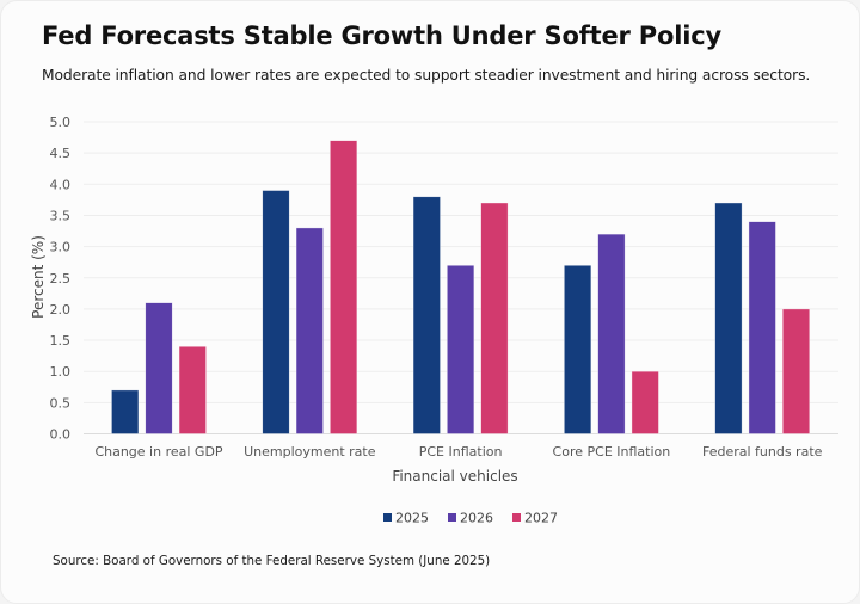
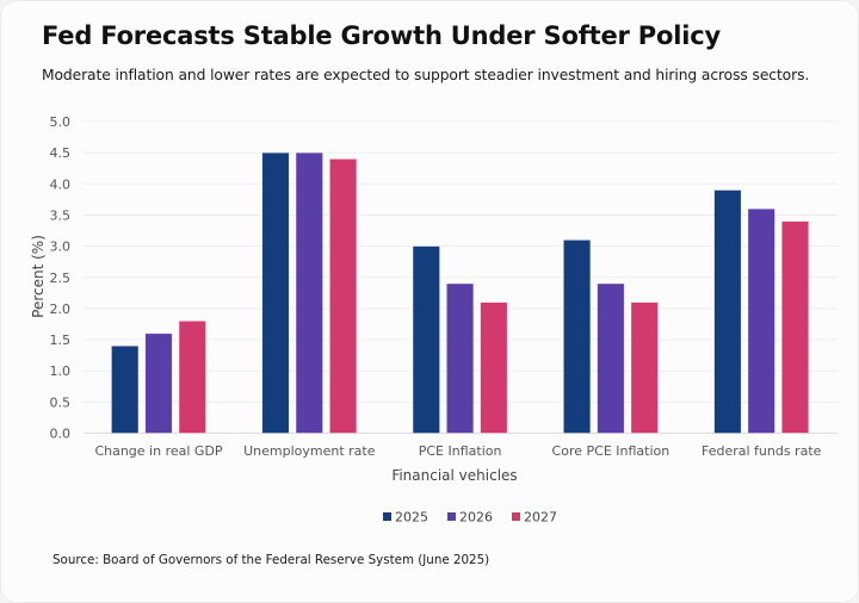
2025/Change in real GDP: 0.7 -> 1.4
2026/Change in real GDP: 2.1 -> 1.6
2027/Change in real GDP: 1.4 -> 1.8
2025/Unemployment rate: 3.9 -> 4.5
2026/Unemployment rate: 3.3 -> 4.5
2027/Unemployment rate: 4.7 -> 4.4
2025/PCE Inflation: 3.8 -> 3.0
2026/PCE Inflation: 2.7 -> 2.4
2027/PCE Inflation: 3.7 -> 2.1
2025/Core PCE Inflation: 2.7 -> 3.1
2026/Core PCE Inflation: 3.2 -> 2.4
2027/Core PCE Inflation: 1.0 -> 2.1
2025/Federal funds rate: 3.7 -> 3.9
2026/Federal funds rate: 3.4 -> 3.6
2027/Federal funds rate: 2.0 -> 3.4
